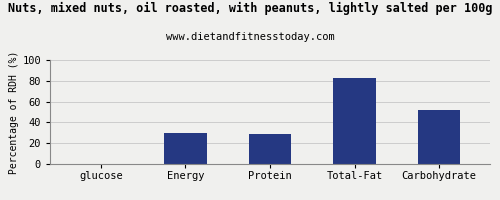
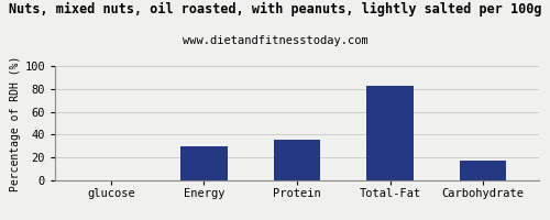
Protein: 29 -> 36
Carbohydrate: 52 -> 17
